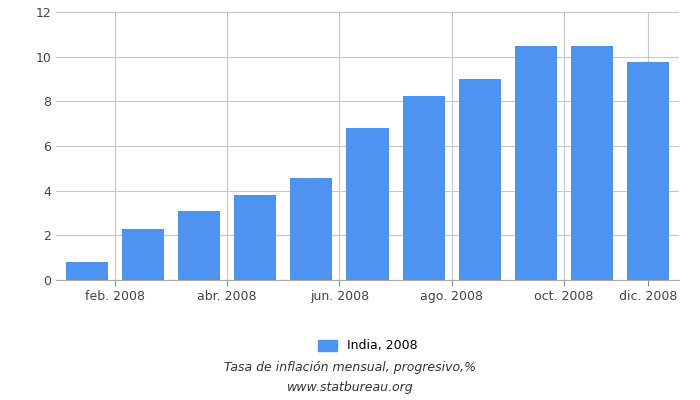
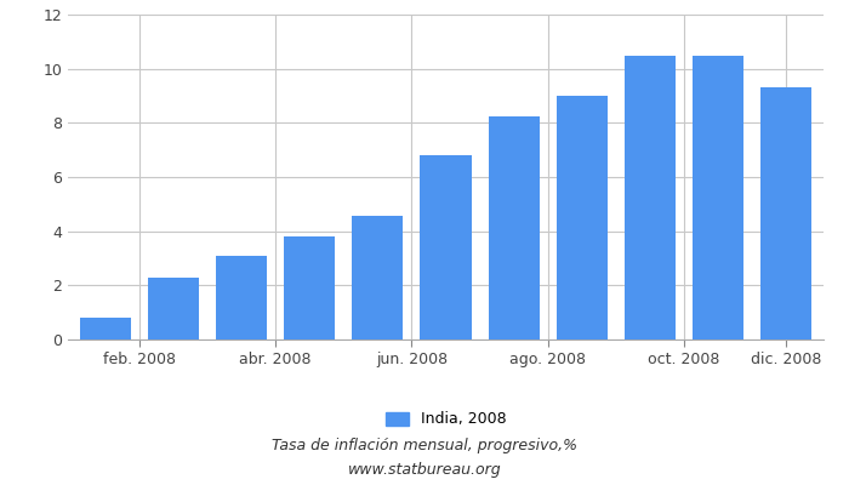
dic. 2008: 9.75 -> 9.30
